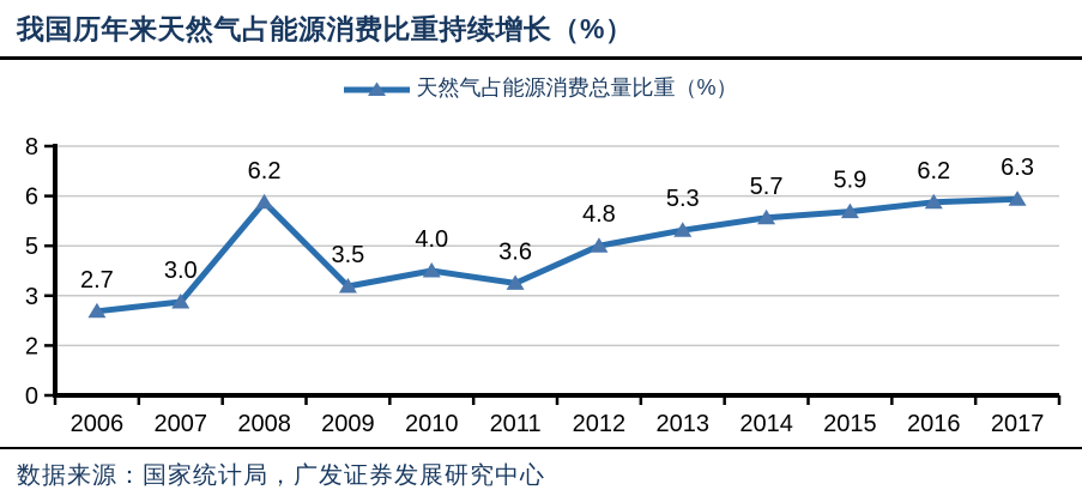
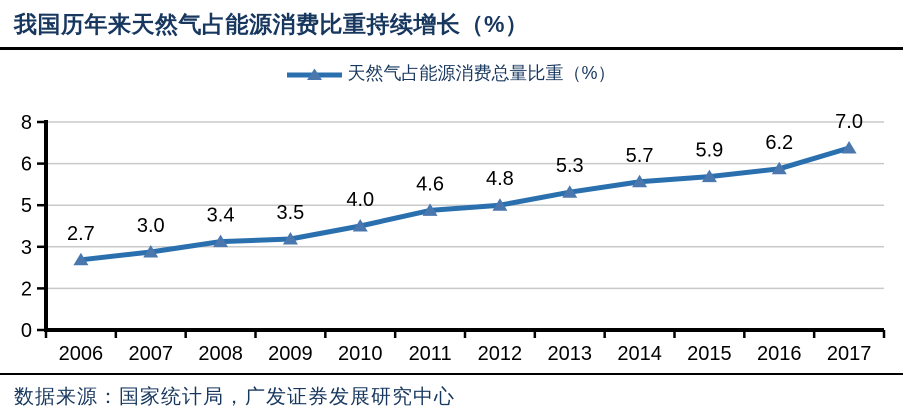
2008: 6.2 -> 3.4
2011: 3.6 -> 4.6
2017: 6.3 -> 7.0
